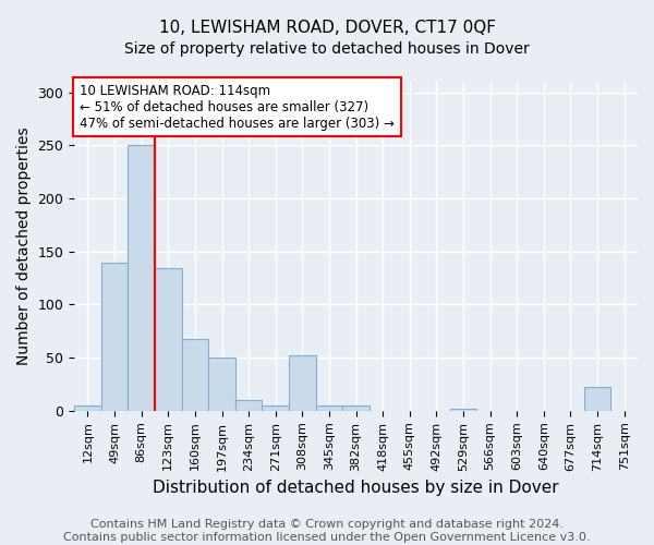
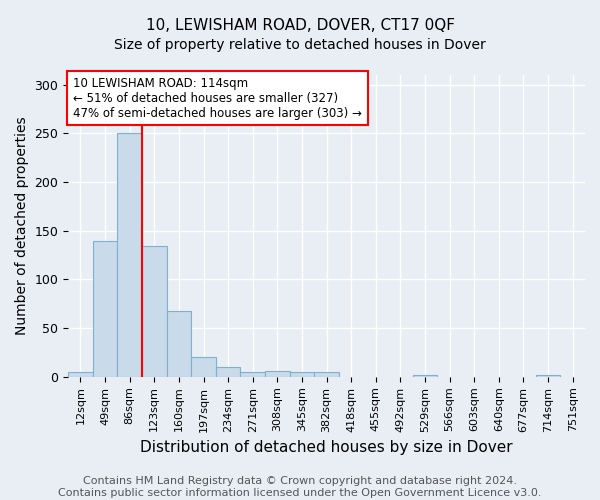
197sqm: 50 -> 20
308sqm: 52 -> 6
714sqm: 22 -> 2
